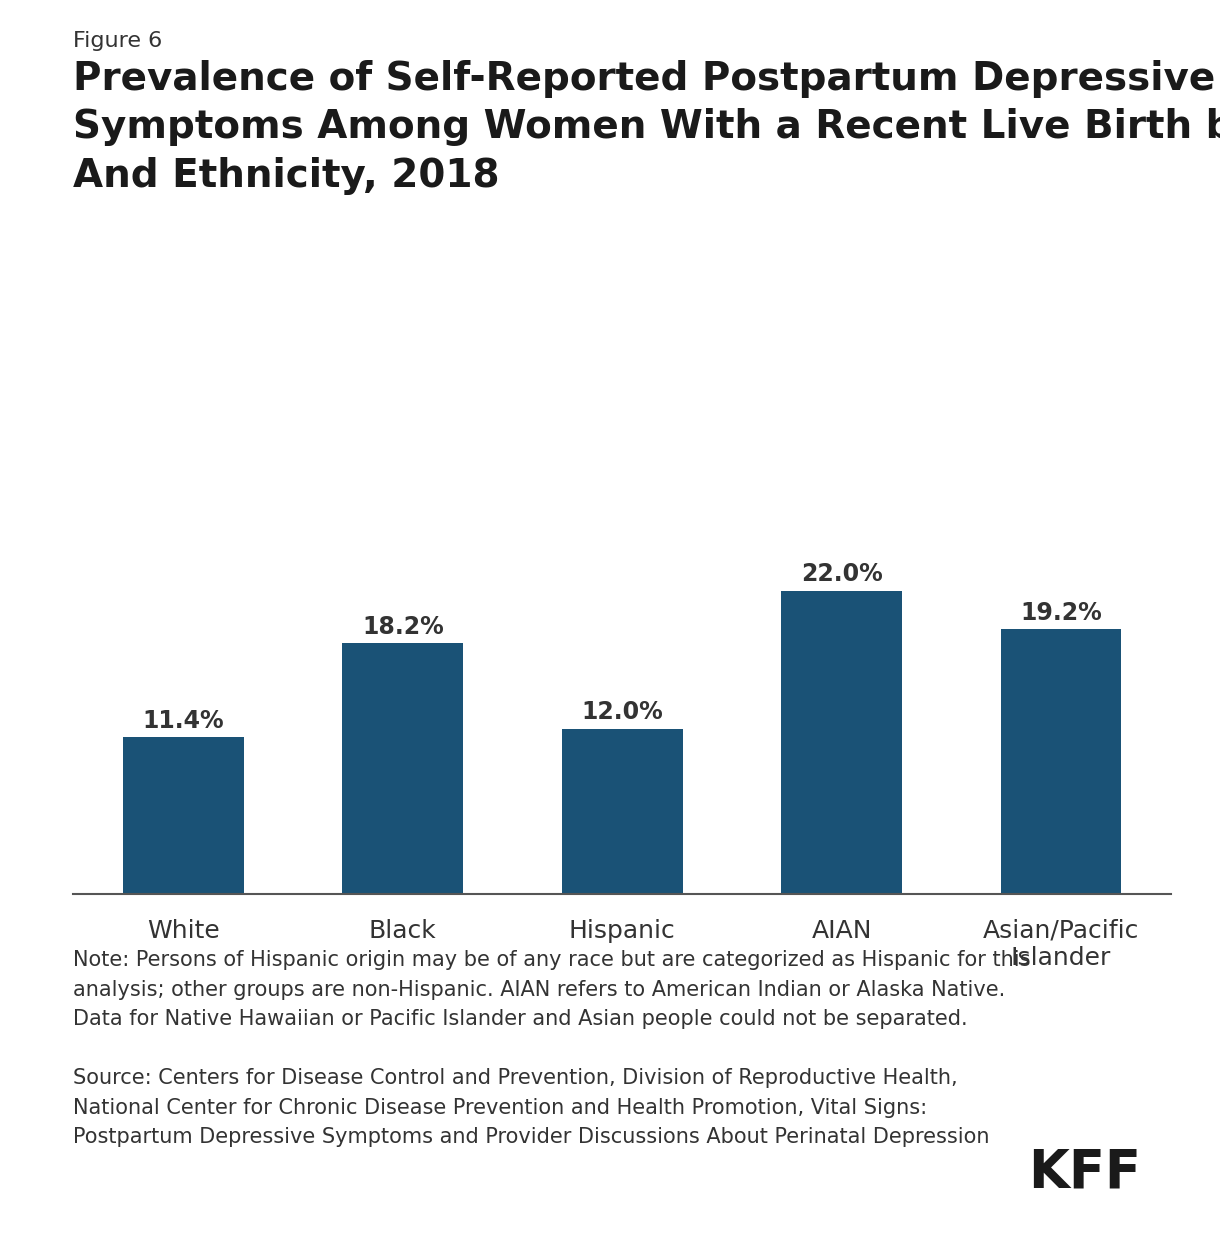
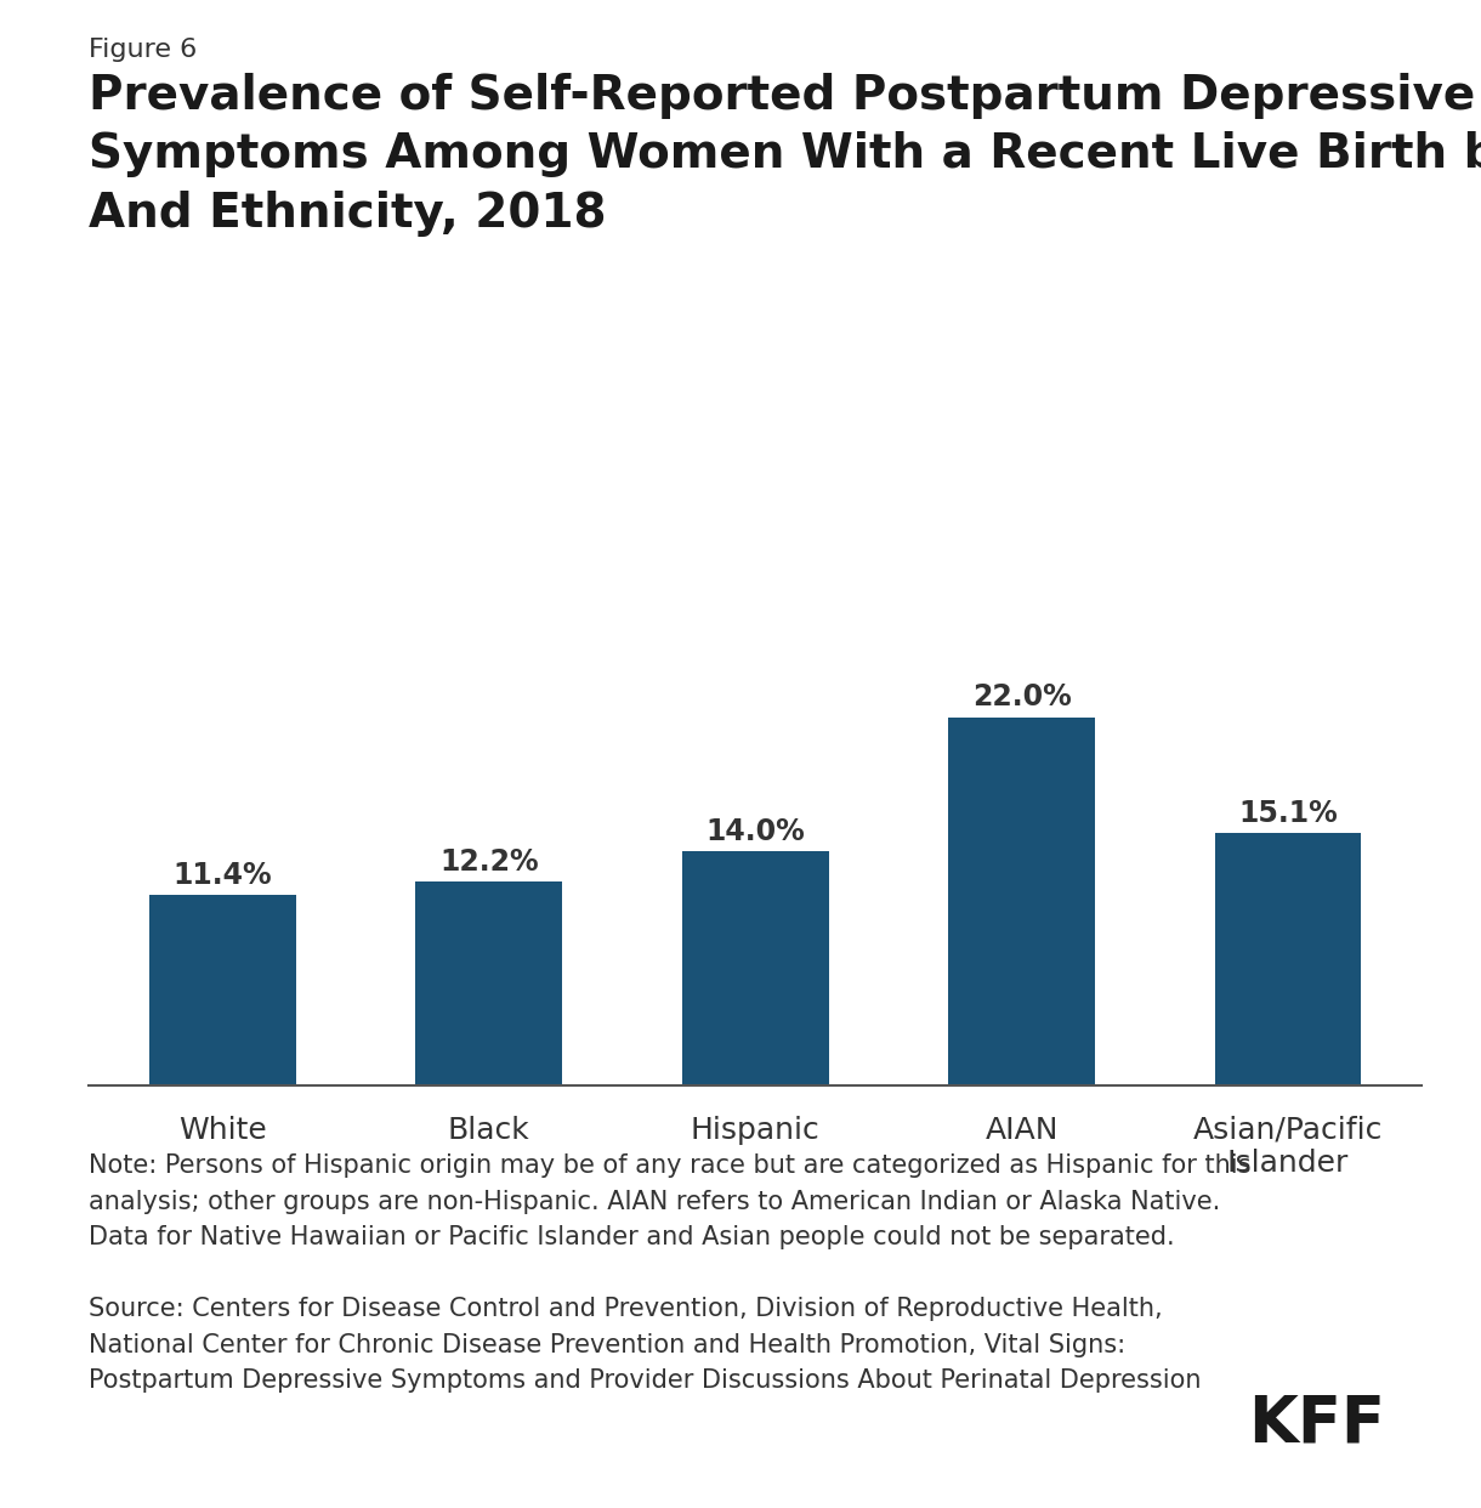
Black: 18.2% -> 12.2%
Hispanic: 12.0% -> 14.0%
Asian/Pacific Islander: 19.2% -> 15.1%
